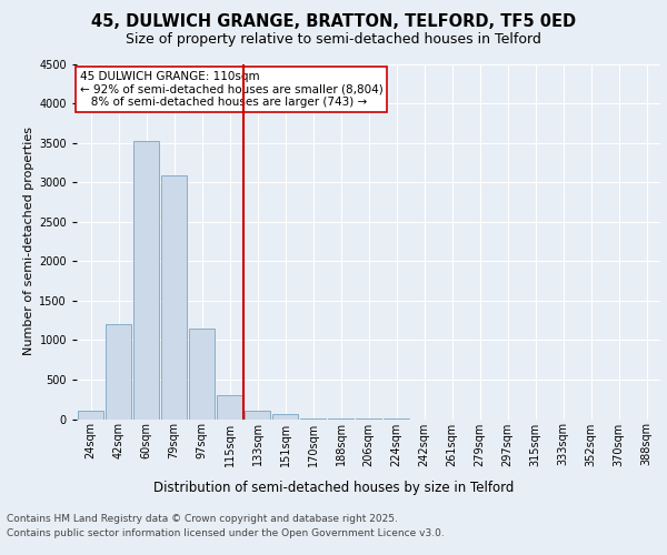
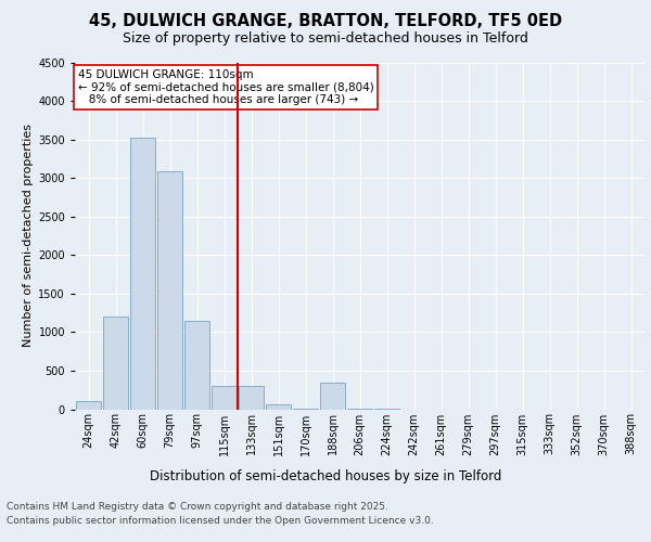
133sqm: 100 -> 300
188sqm: 0 -> 340
